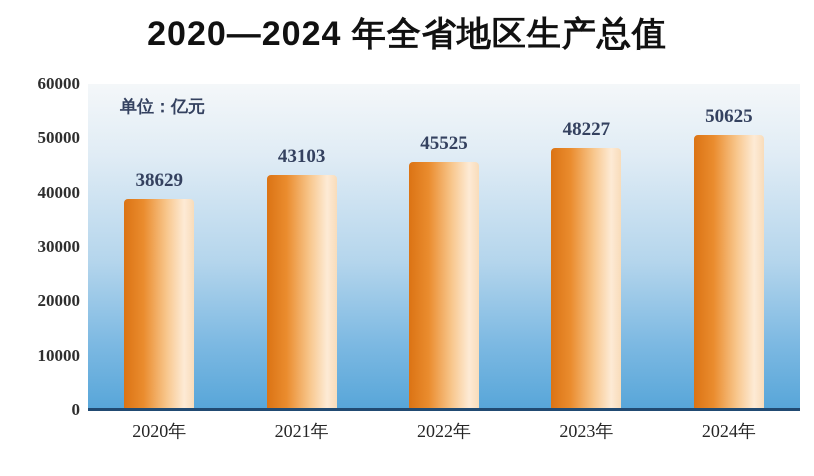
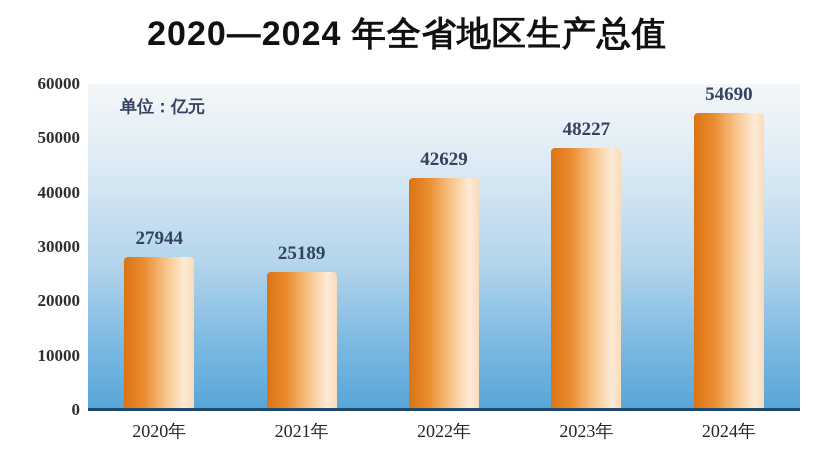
2020年: 38629 -> 27944
2021年: 43103 -> 25189
2022年: 45525 -> 42629
2024年: 50625 -> 54690
